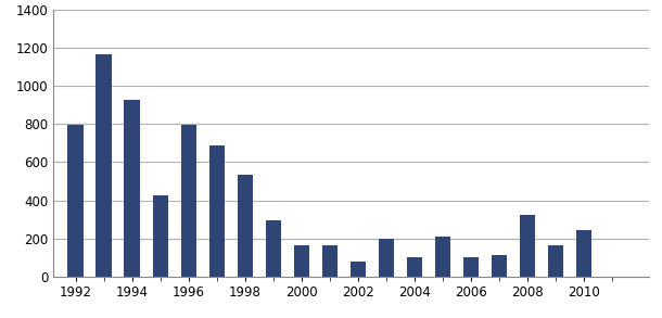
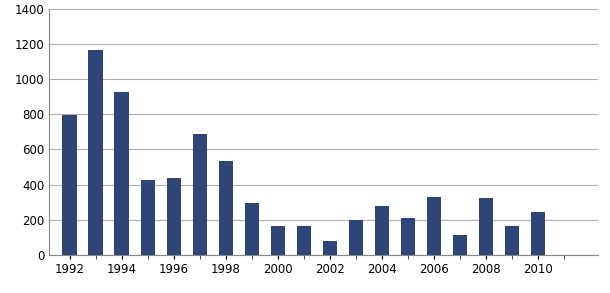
1996: 800 -> 440
2004: 100 -> 280
2006: 100 -> 330
